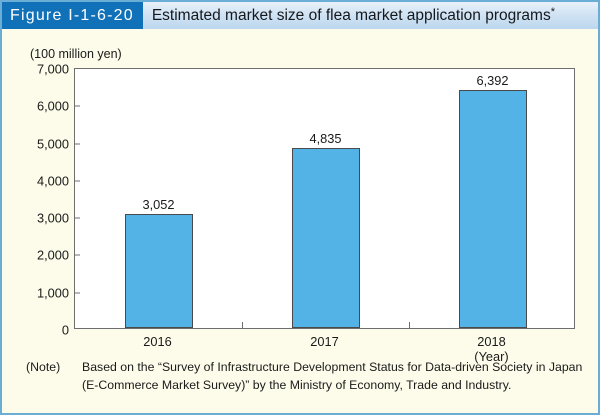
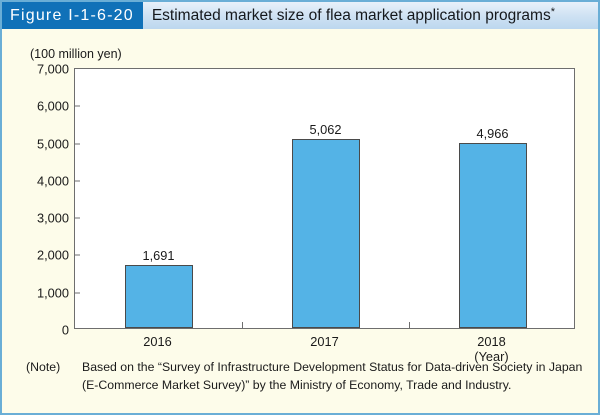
2016: 3,052 -> 1,691
2017: 4,835 -> 5,062
2018: 6,392 -> 4,966
